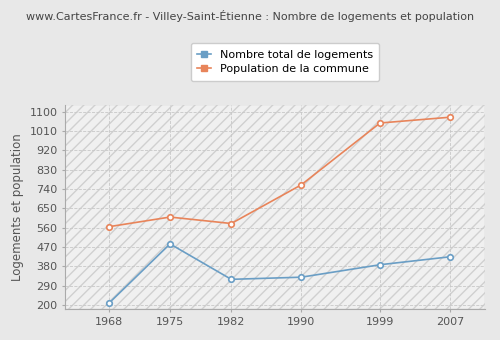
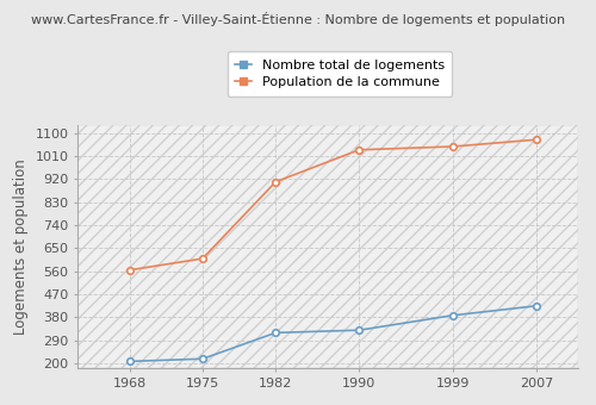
Nombre total de logements/1975: 485 -> 218
Population de la commune/1982: 580 -> 910
Population de la commune/1990: 760 -> 1035
